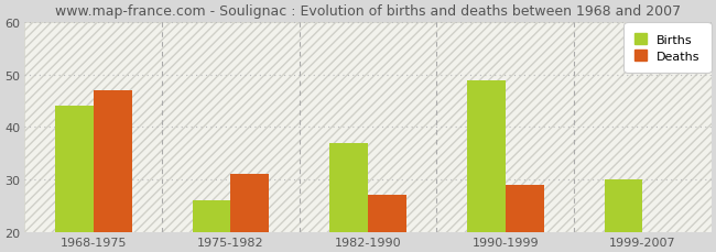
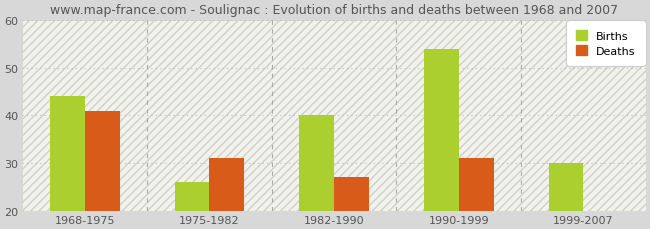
Deaths/1968-1975: 47 -> 41
Births/1982-1990: 37 -> 40
Births/1990-1999: 49 -> 54
Deaths/1990-1999: 29 -> 31
